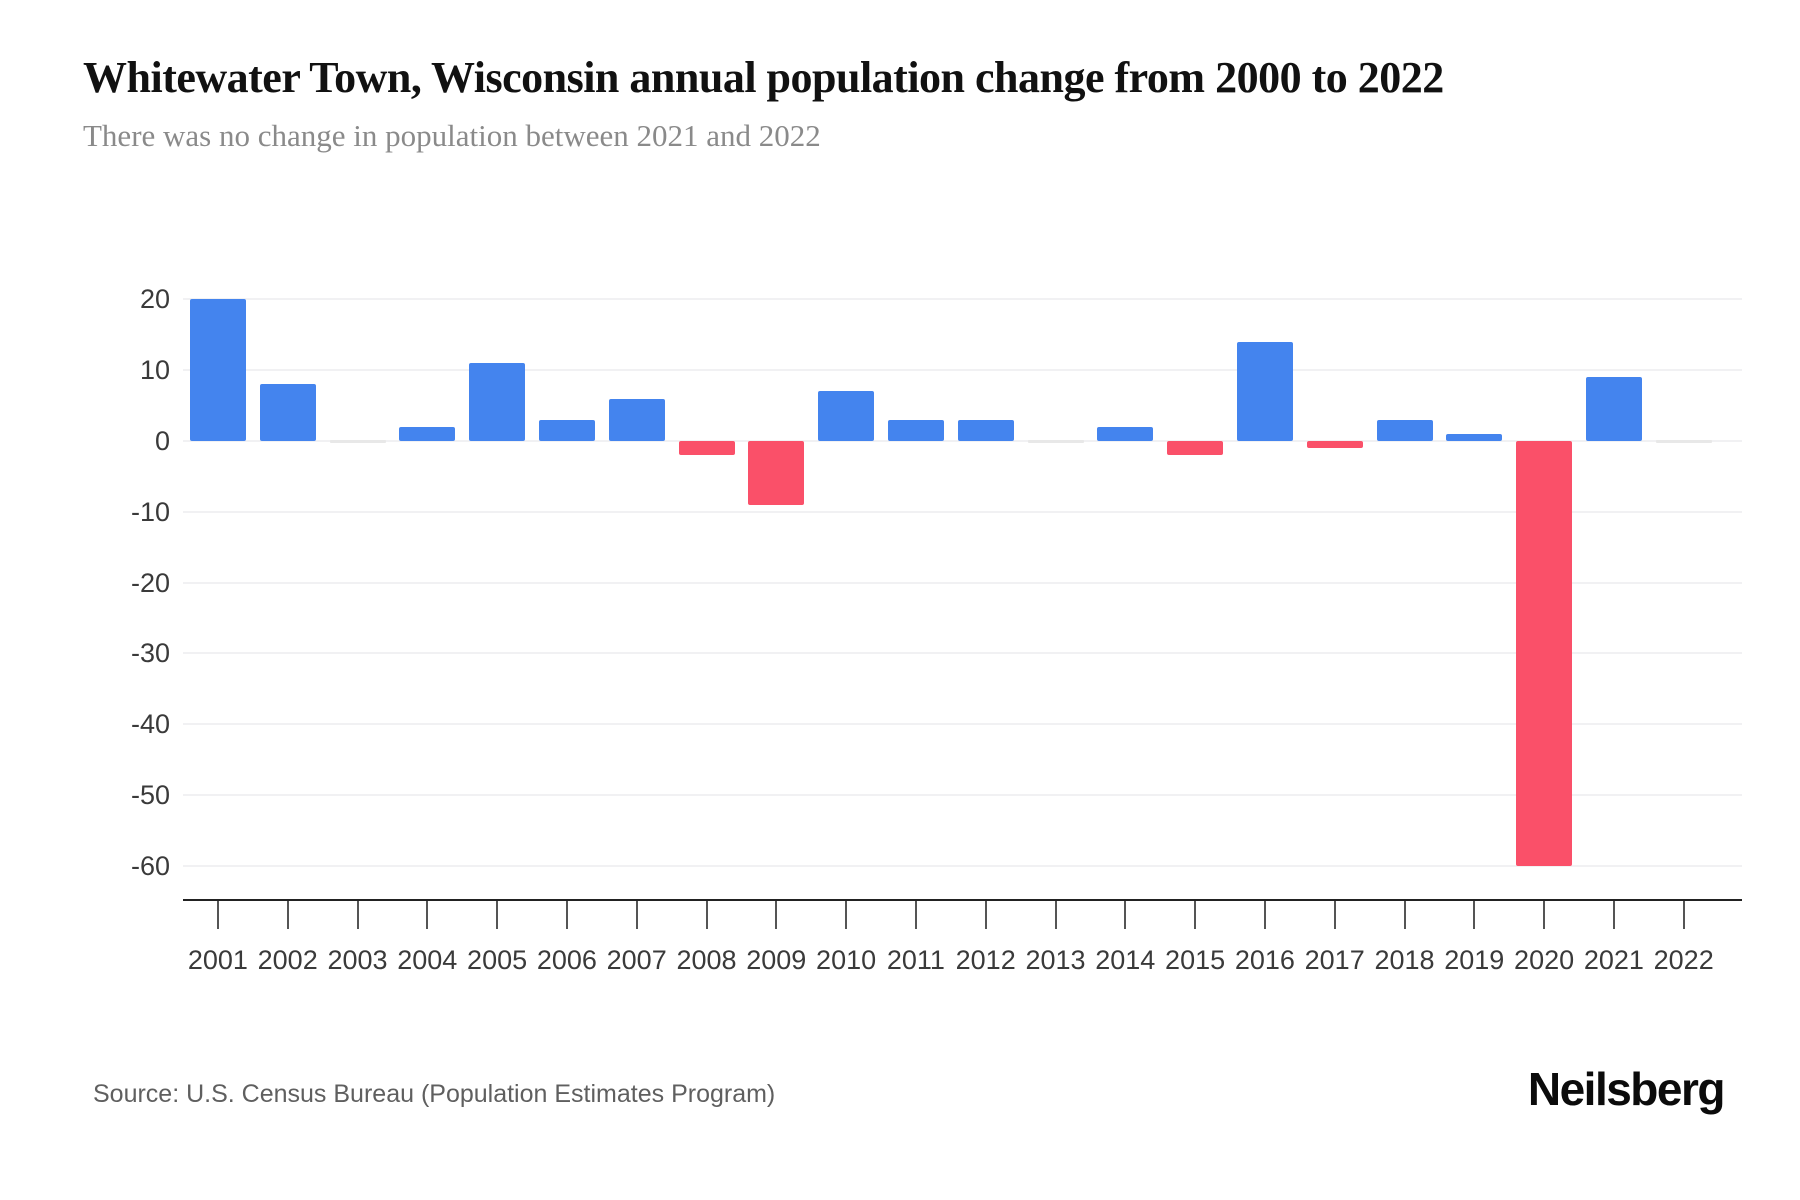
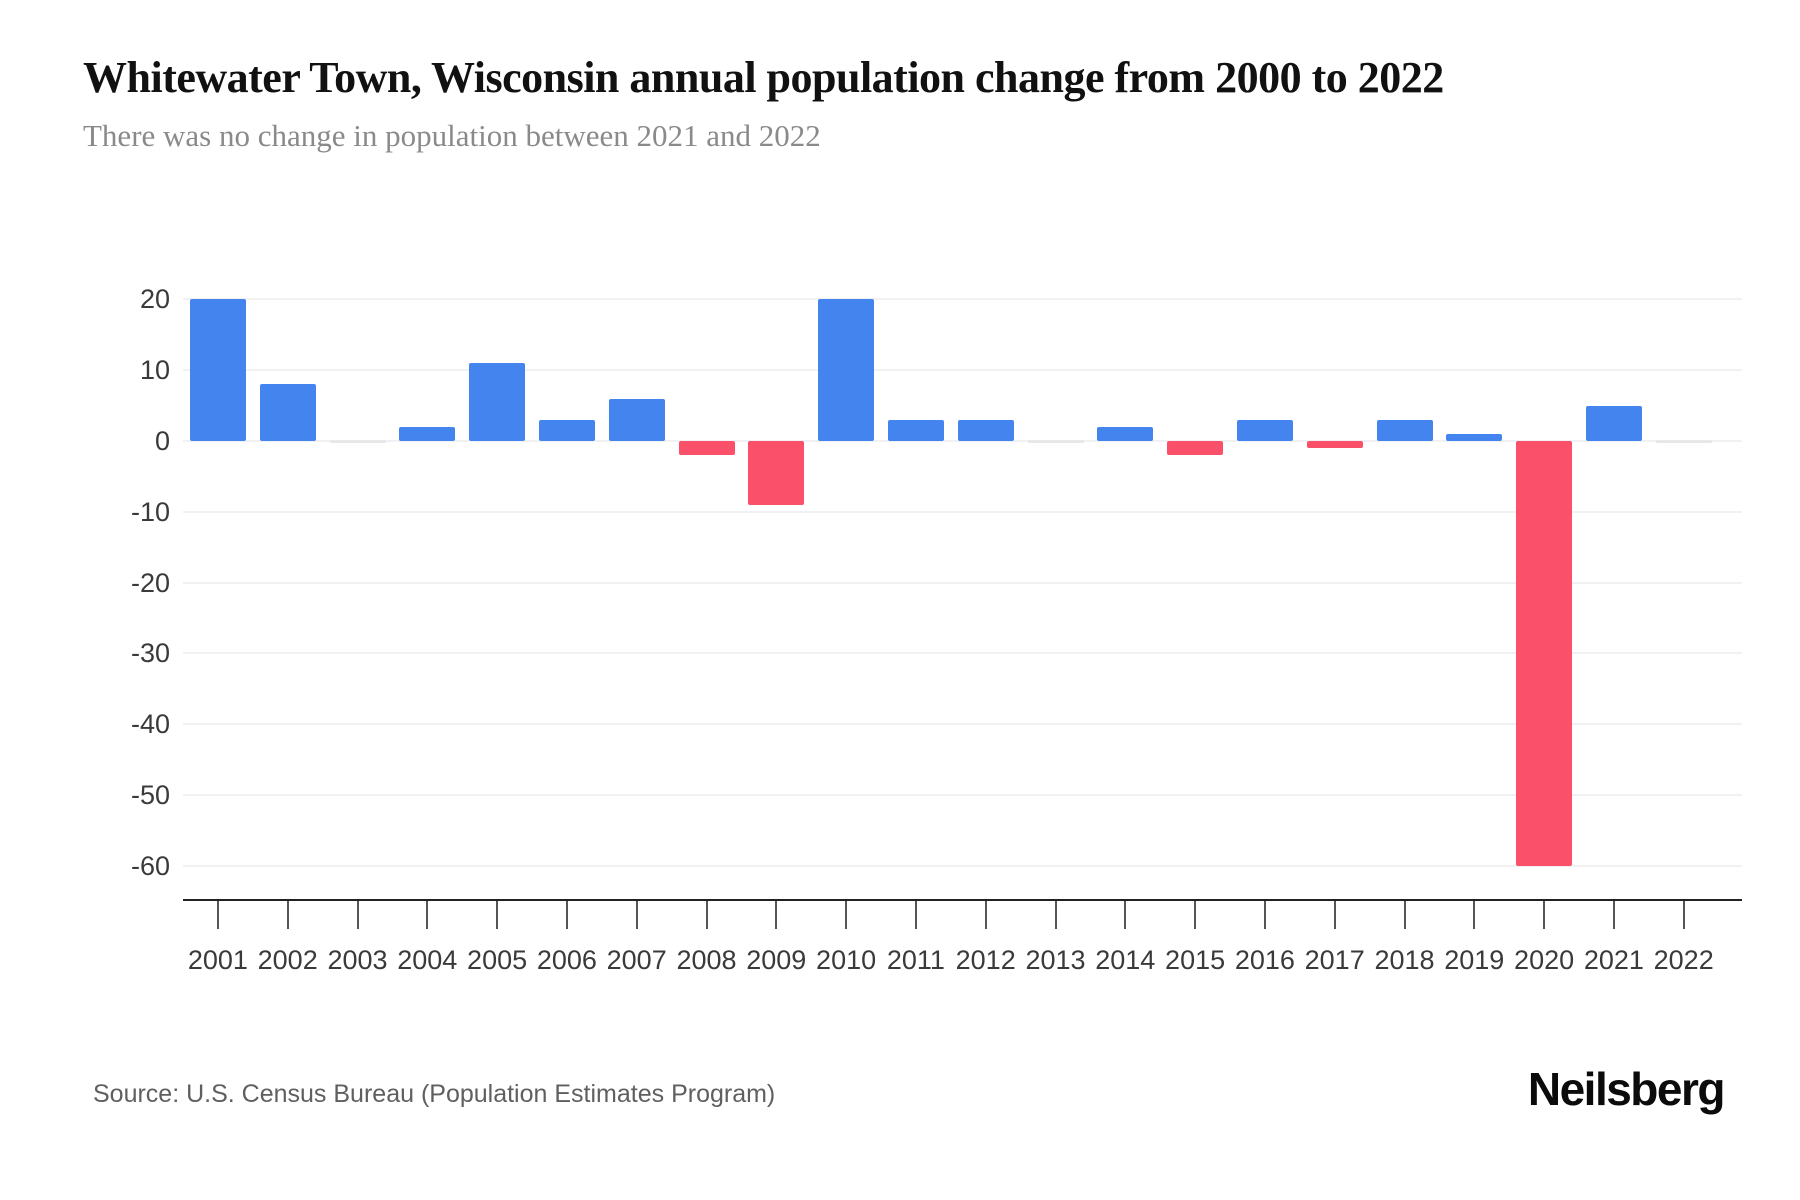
2010: 7 -> 20
2016: 14 -> 3
2021: 9 -> 5
